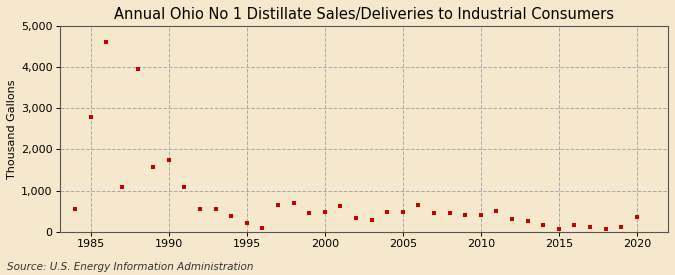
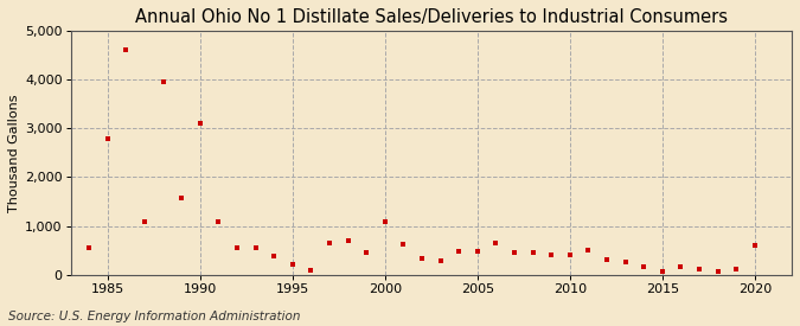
1990: 1,750 -> 3,100
2000: 490 -> 1,100
2020: 370 -> 600
